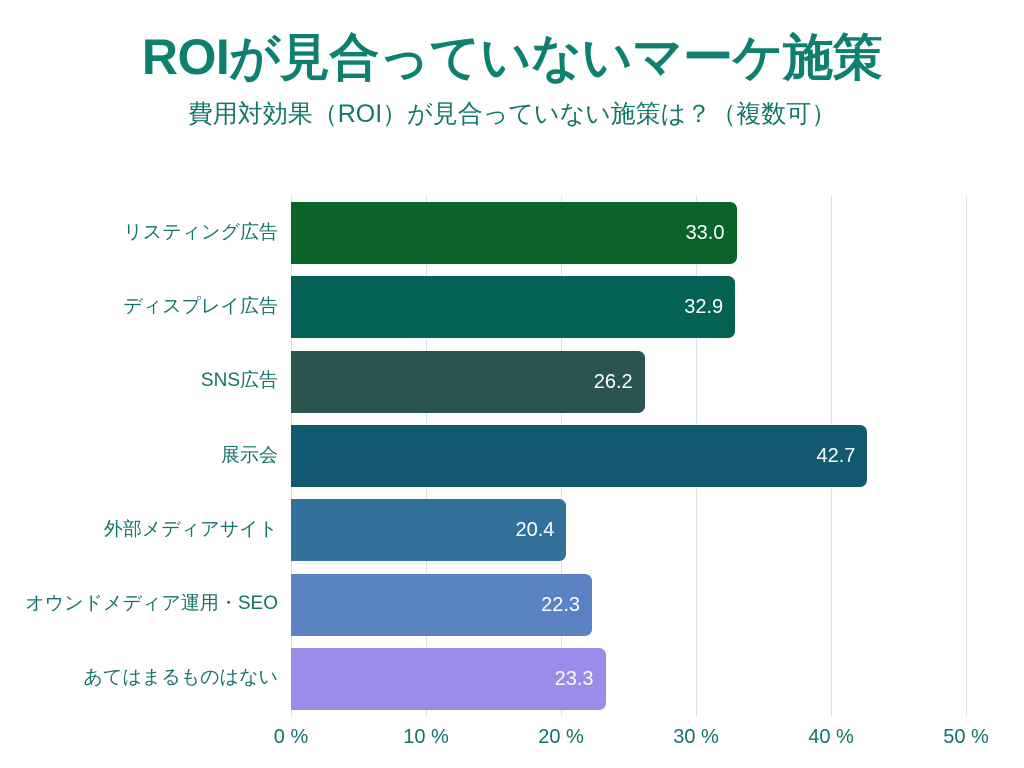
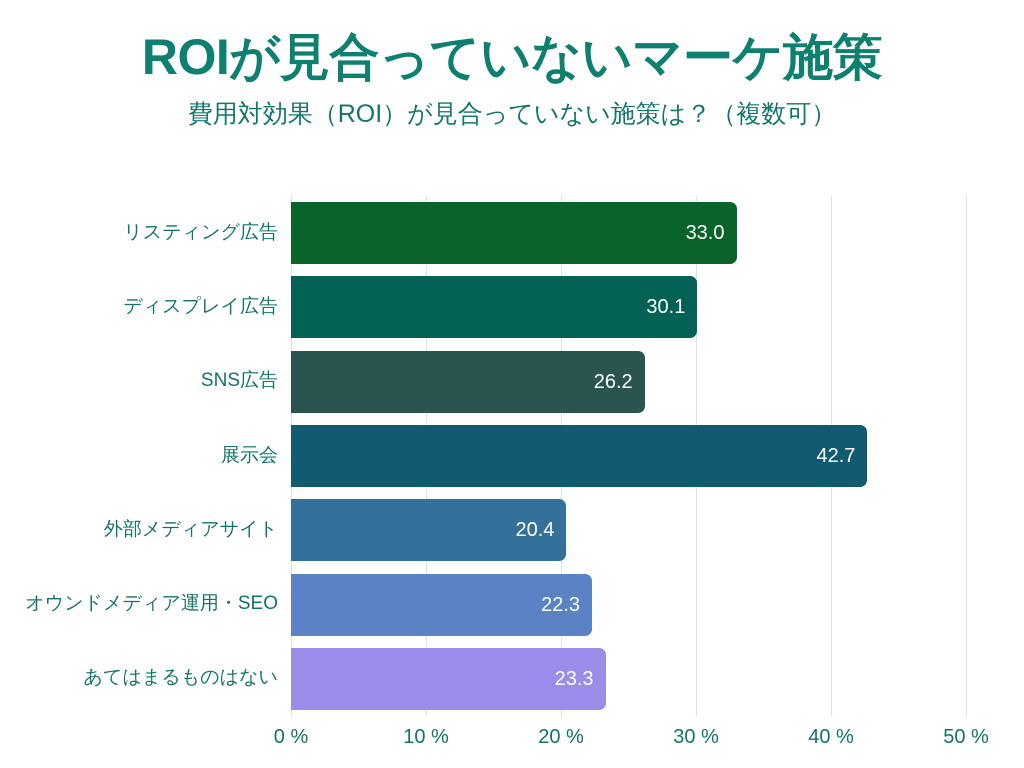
ディスプレイ広告: 32.9 -> 30.1
